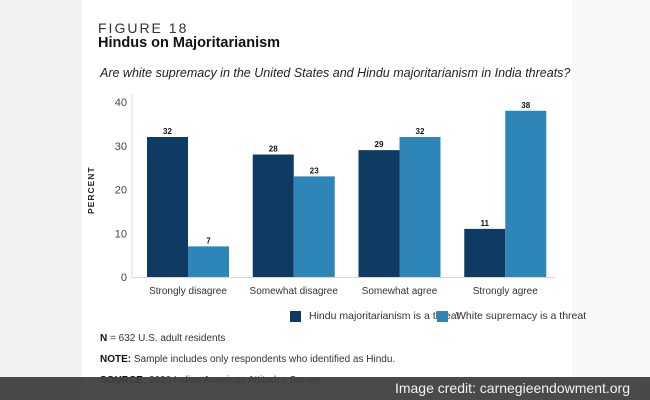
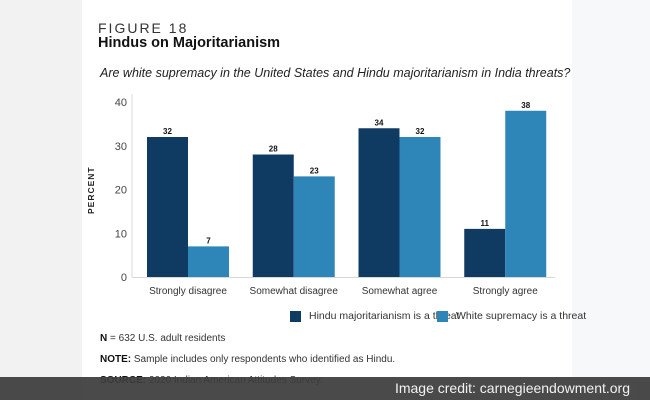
Hindu majoritarianism is a threat/Somewhat agree: 29 -> 34
